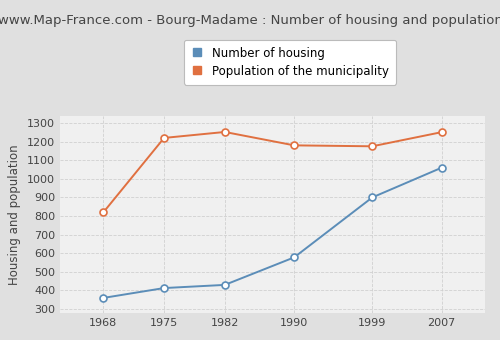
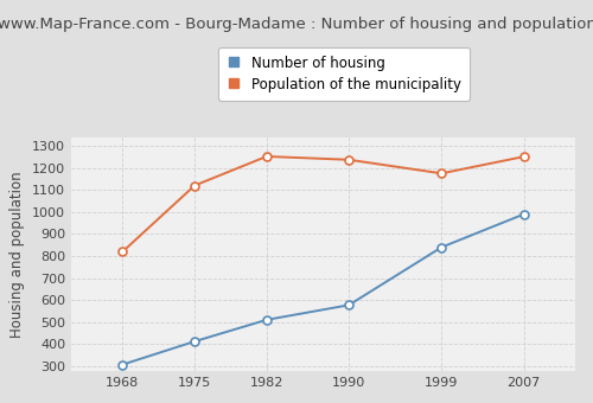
Number of housing/1968: 360 -> 310
Population of the municipality/1975: 1220 -> 1120
Number of housing/1982: 430 -> 510
Population of the municipality/1990: 1180 -> 1240
Number of housing/1999: 900 -> 840
Number of housing/2007: 1060 -> 990
